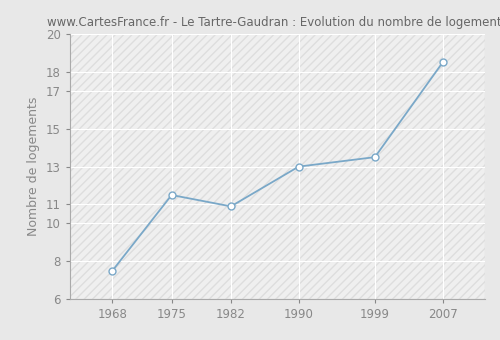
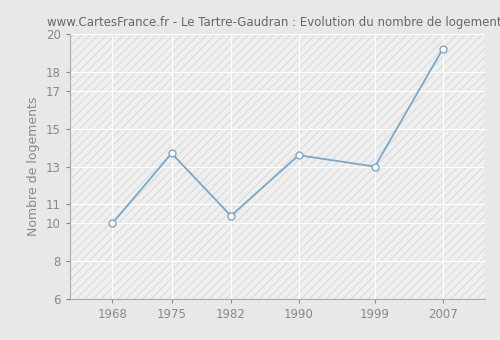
1968: 7.5 -> 10.0
1975: 11.5 -> 13.7
1982: 10.9 -> 10.4
1990: 13.0 -> 13.6
1999: 13.5 -> 13.0
2007: 18.5 -> 19.2
